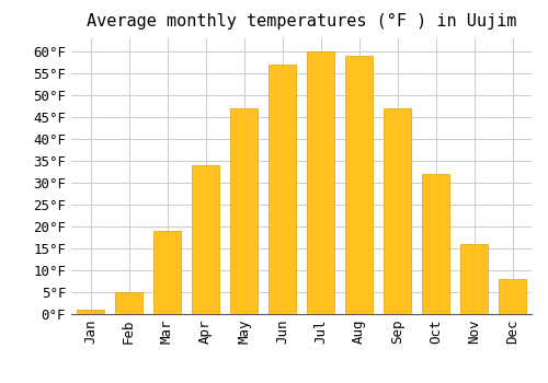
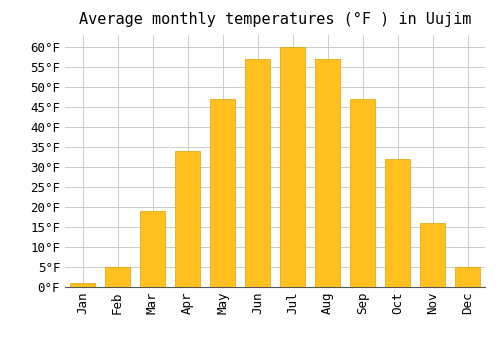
Aug: 59°F -> 57°F
Dec: 8°F -> 5°F
